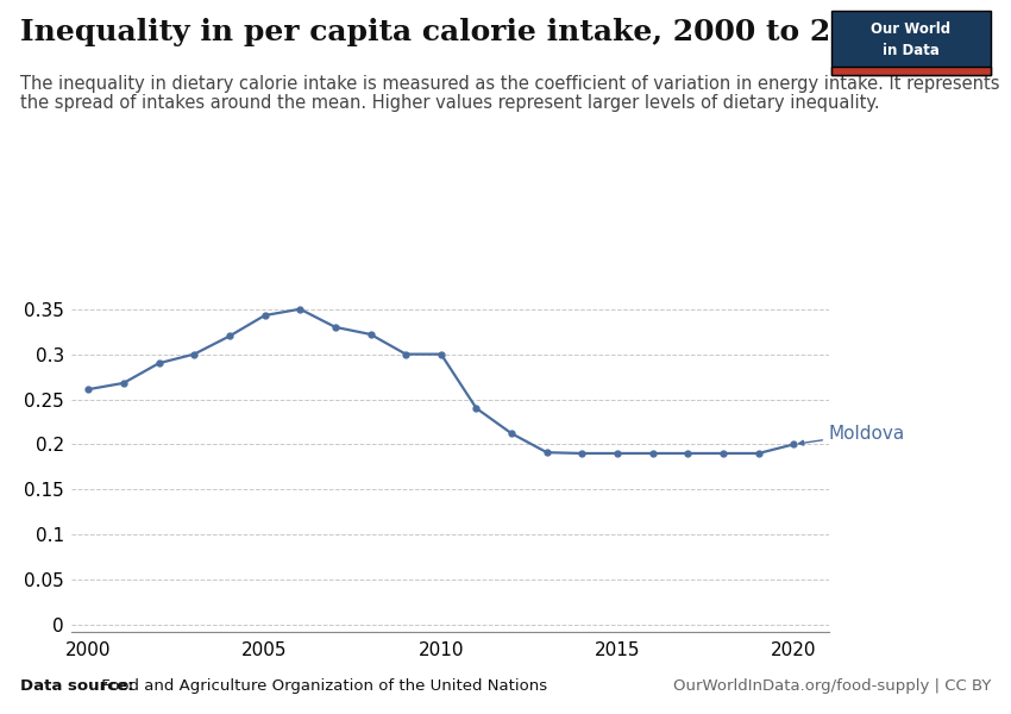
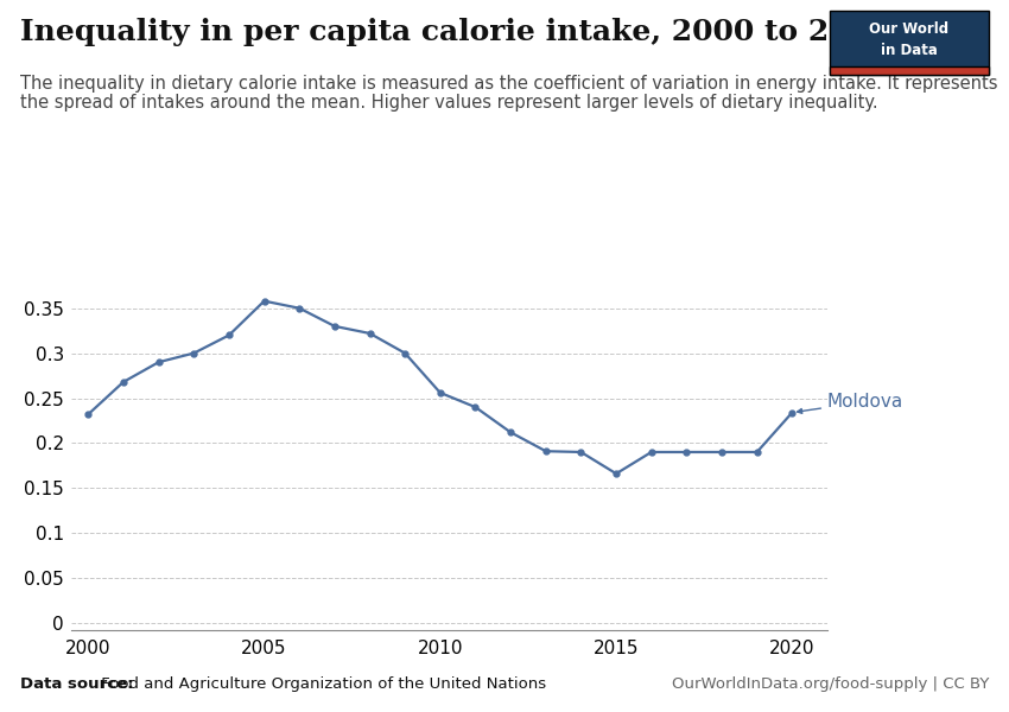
2000: 0.261 -> 0.232
2005: 0.343 -> 0.358
2010: 0.300 -> 0.256
2015: 0.190 -> 0.166
2020: 0.200 -> 0.234
